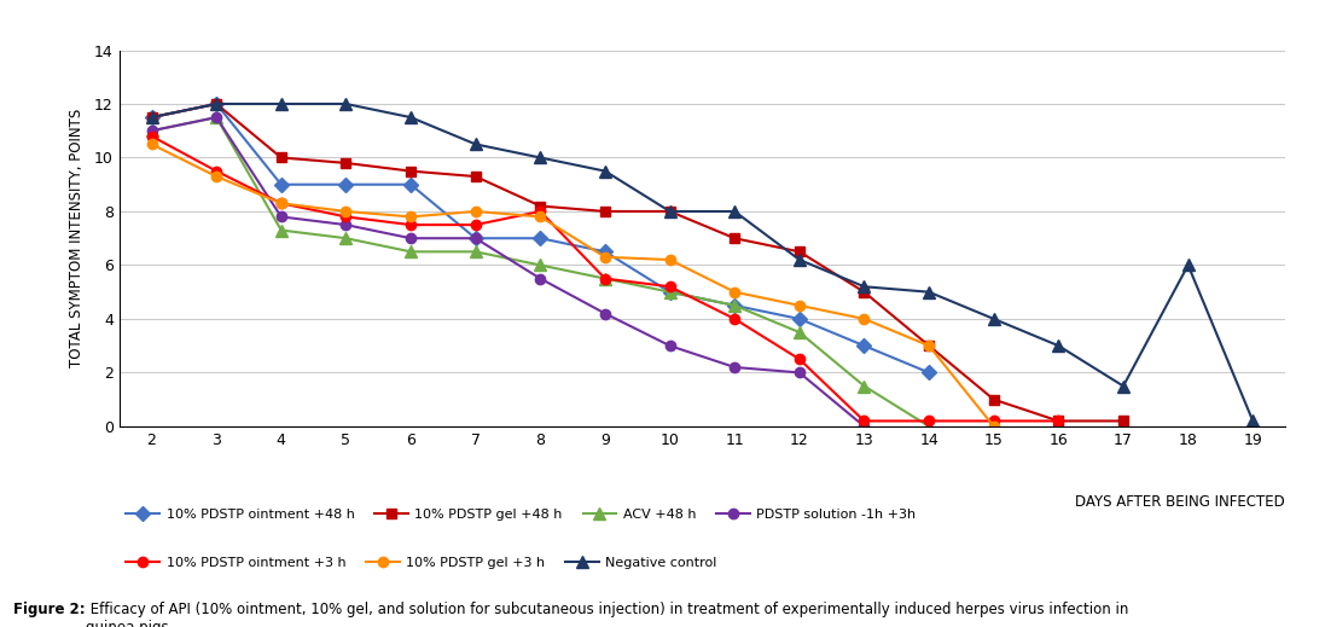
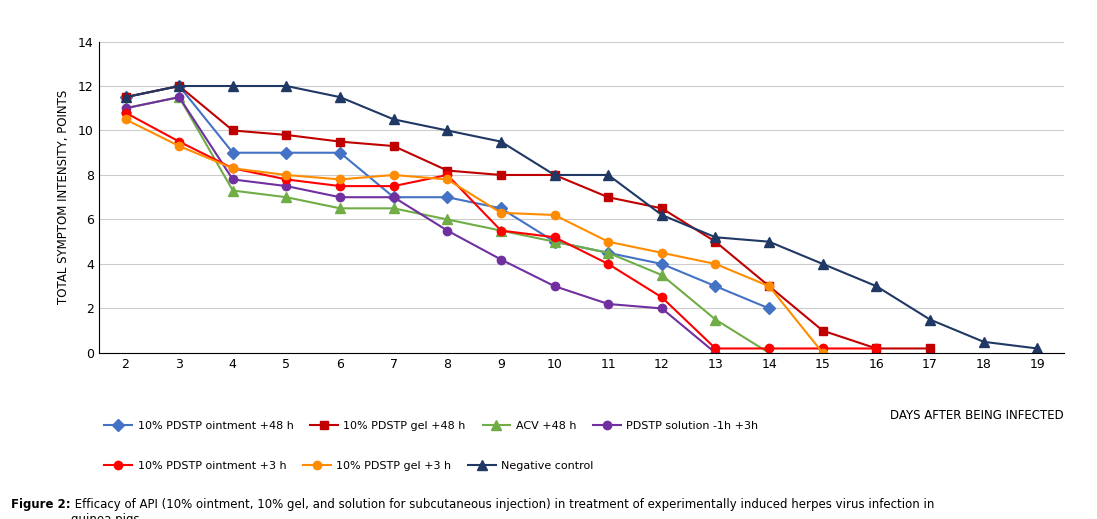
Negative control/18: 6.0 -> 0.5
